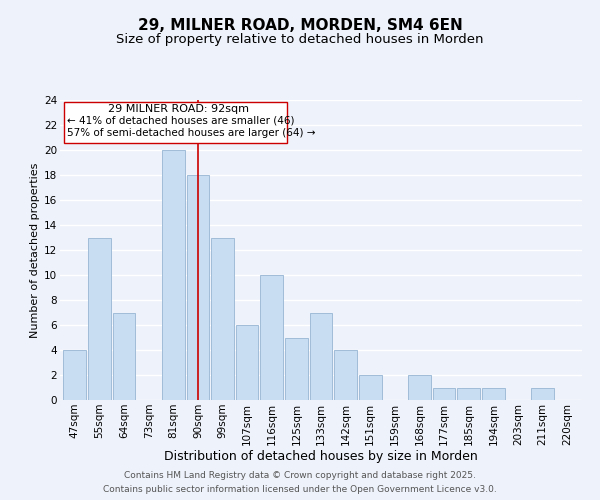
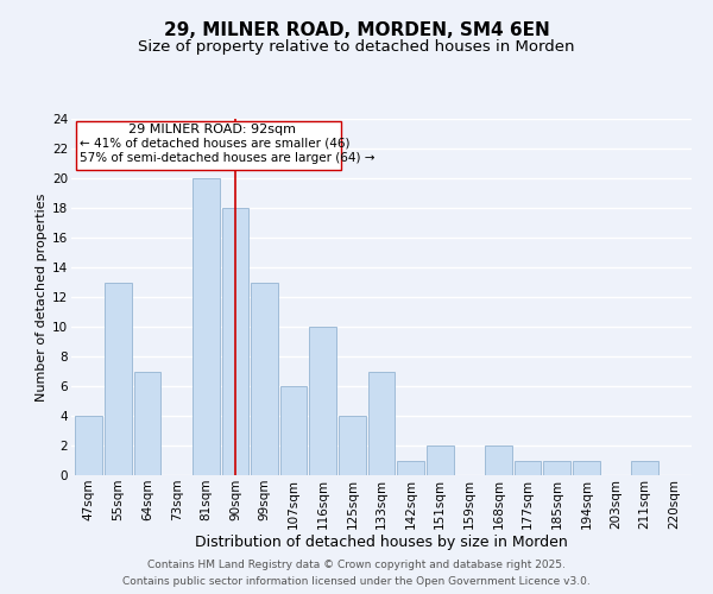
125sqm: 5 -> 4
142sqm: 4 -> 1
